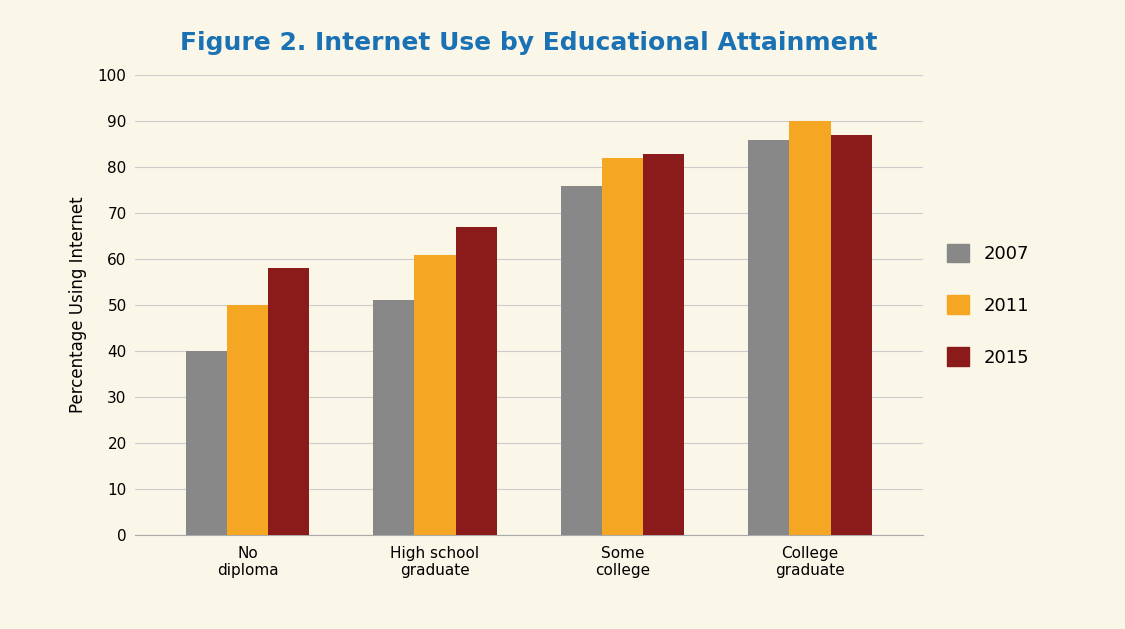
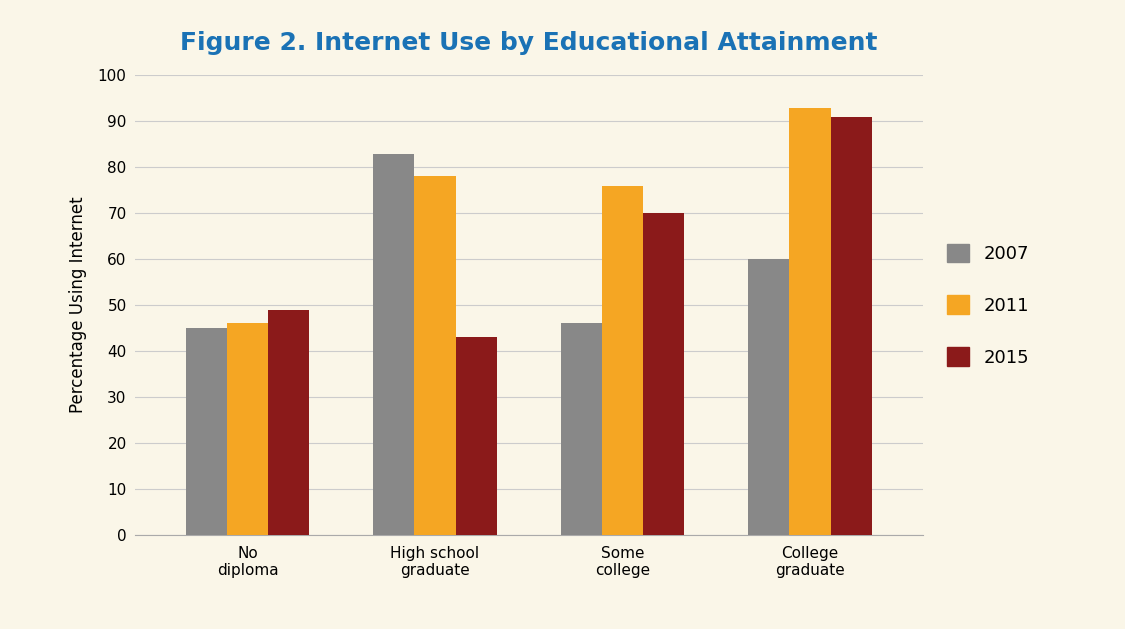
2007/No diploma: 40 -> 45
2011/No diploma: 50 -> 46
2015/No diploma: 58 -> 49
2007/High school graduate: 51 -> 83
2011/High school graduate: 61 -> 78
2015/High school graduate: 67 -> 43
2007/Some college: 76 -> 46
2011/Some college: 82 -> 76
2015/Some college: 83 -> 70
2007/College graduate: 86 -> 60
2011/College graduate: 90 -> 93
2015/College graduate: 87 -> 91
